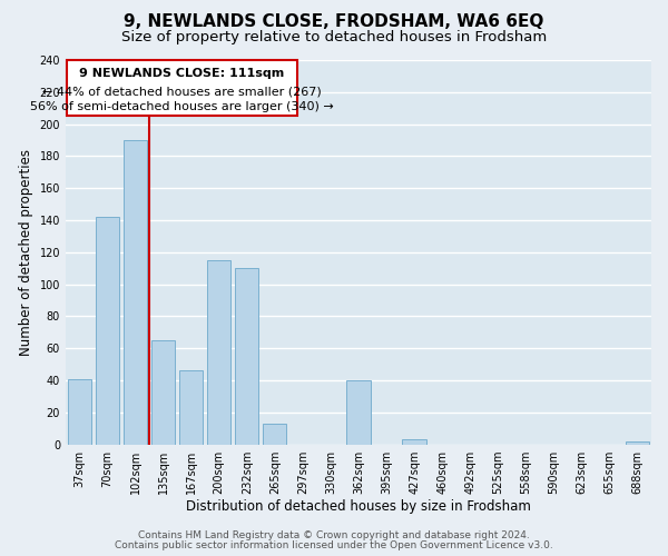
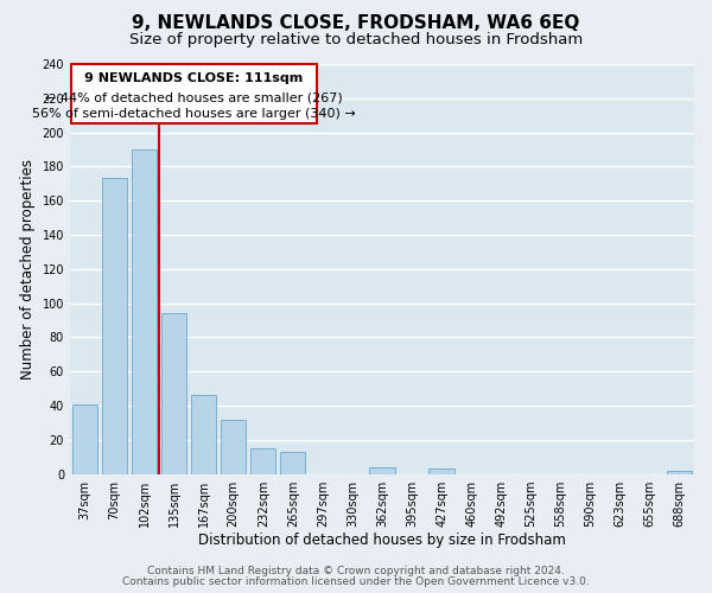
70sqm: 142 -> 173
135sqm: 65 -> 94
200sqm: 115 -> 32
232sqm: 110 -> 15
362sqm: 40 -> 4
